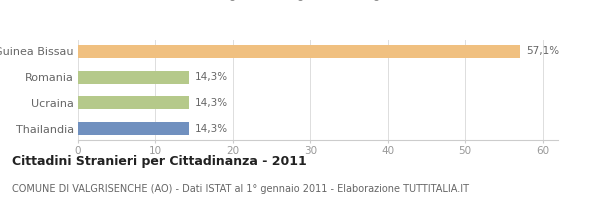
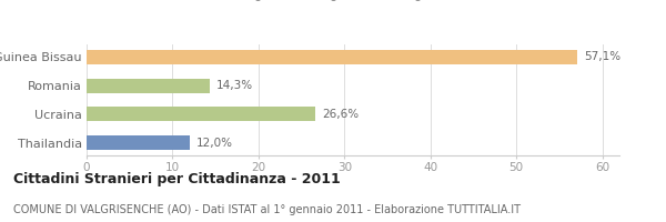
Ucraina: 14,3% -> 26,6%
Thailandia: 14,3% -> 12,0%
